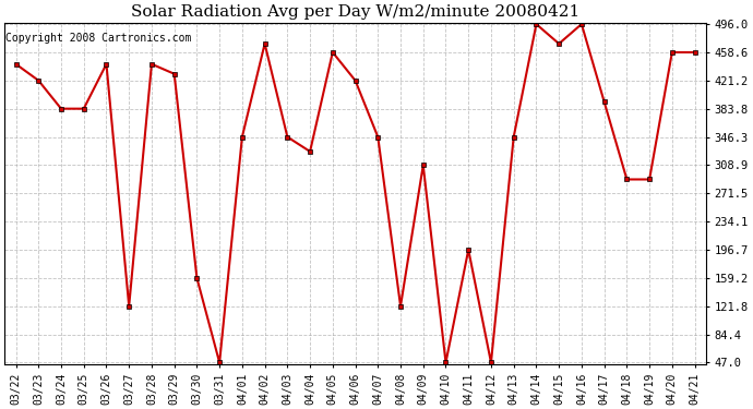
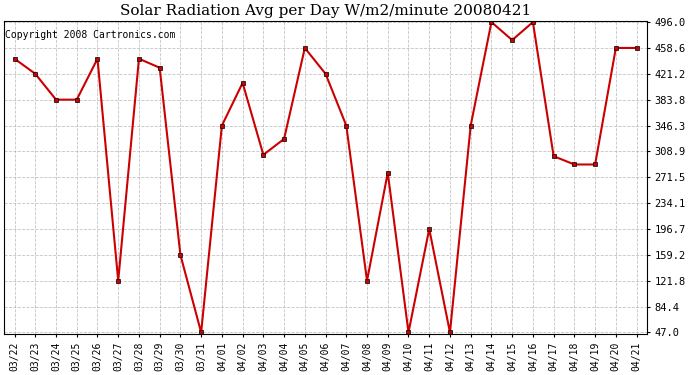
04/02: 470 -> 408
04/03: 346 -> 304
04/09: 309 -> 278
04/17: 393 -> 302
